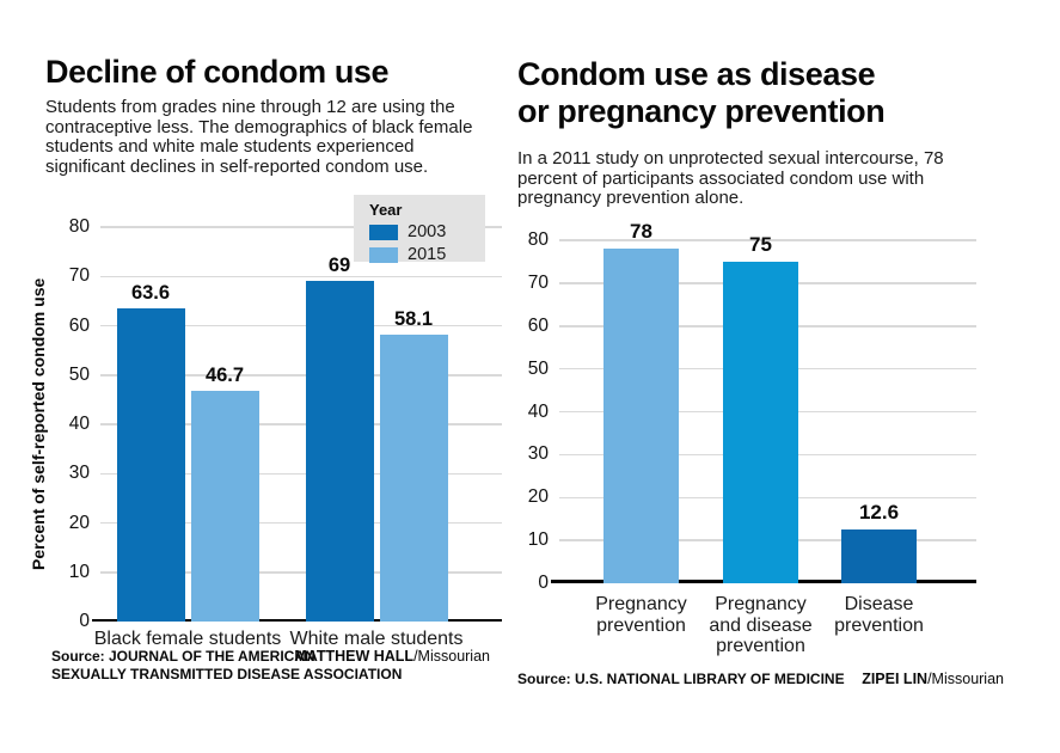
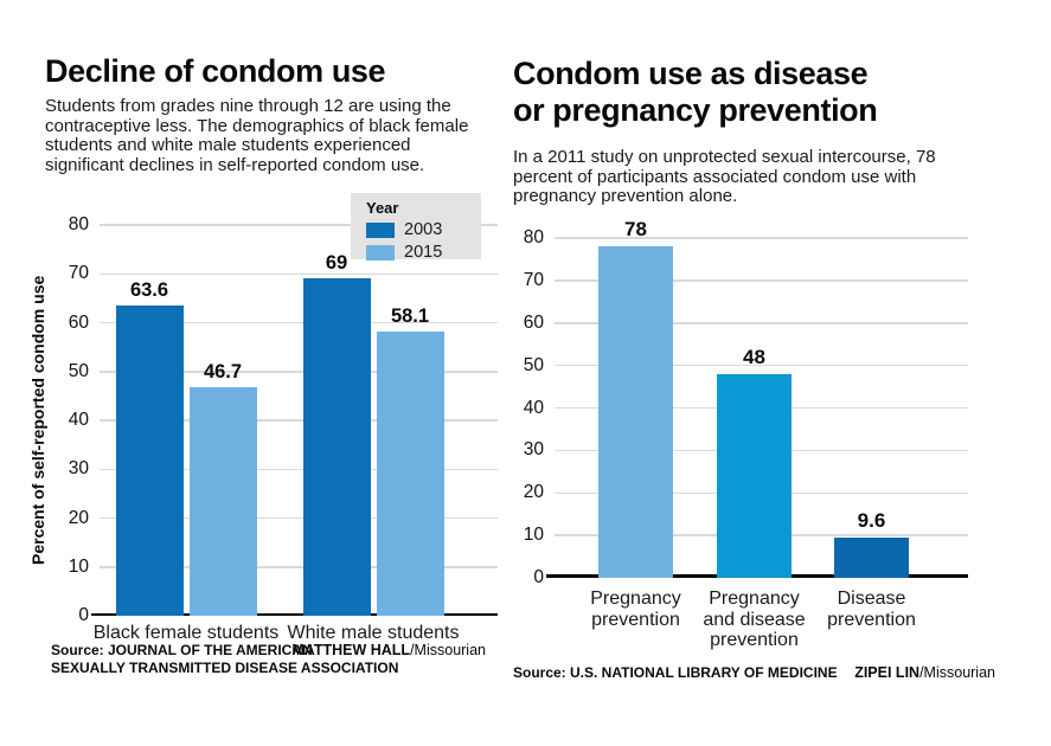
Condom use as disease or pregnancy prevention/Pregnancy and disease prevention: 75 -> 48
Condom use as disease or pregnancy prevention/Disease prevention: 12.6 -> 9.6
